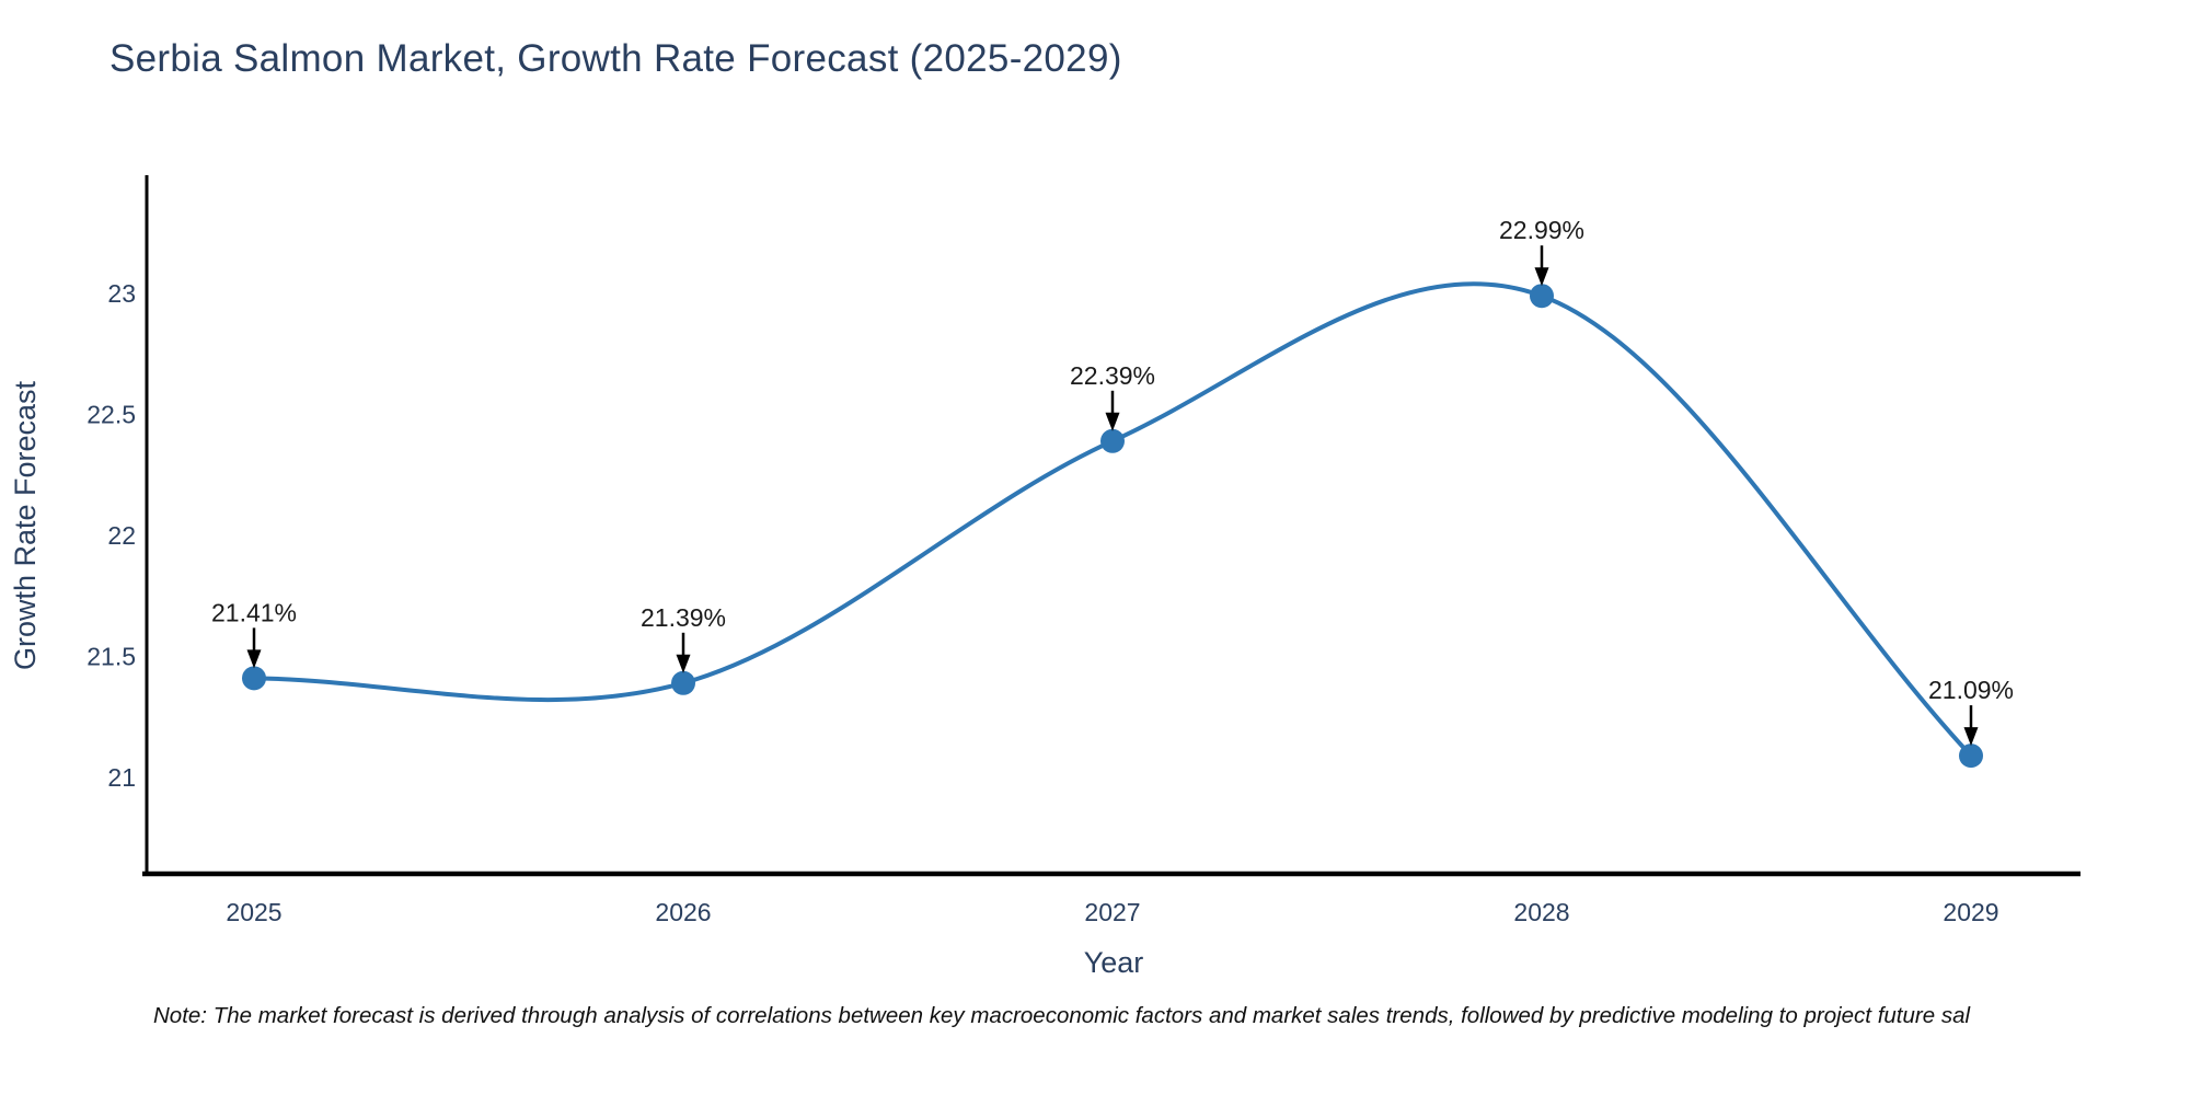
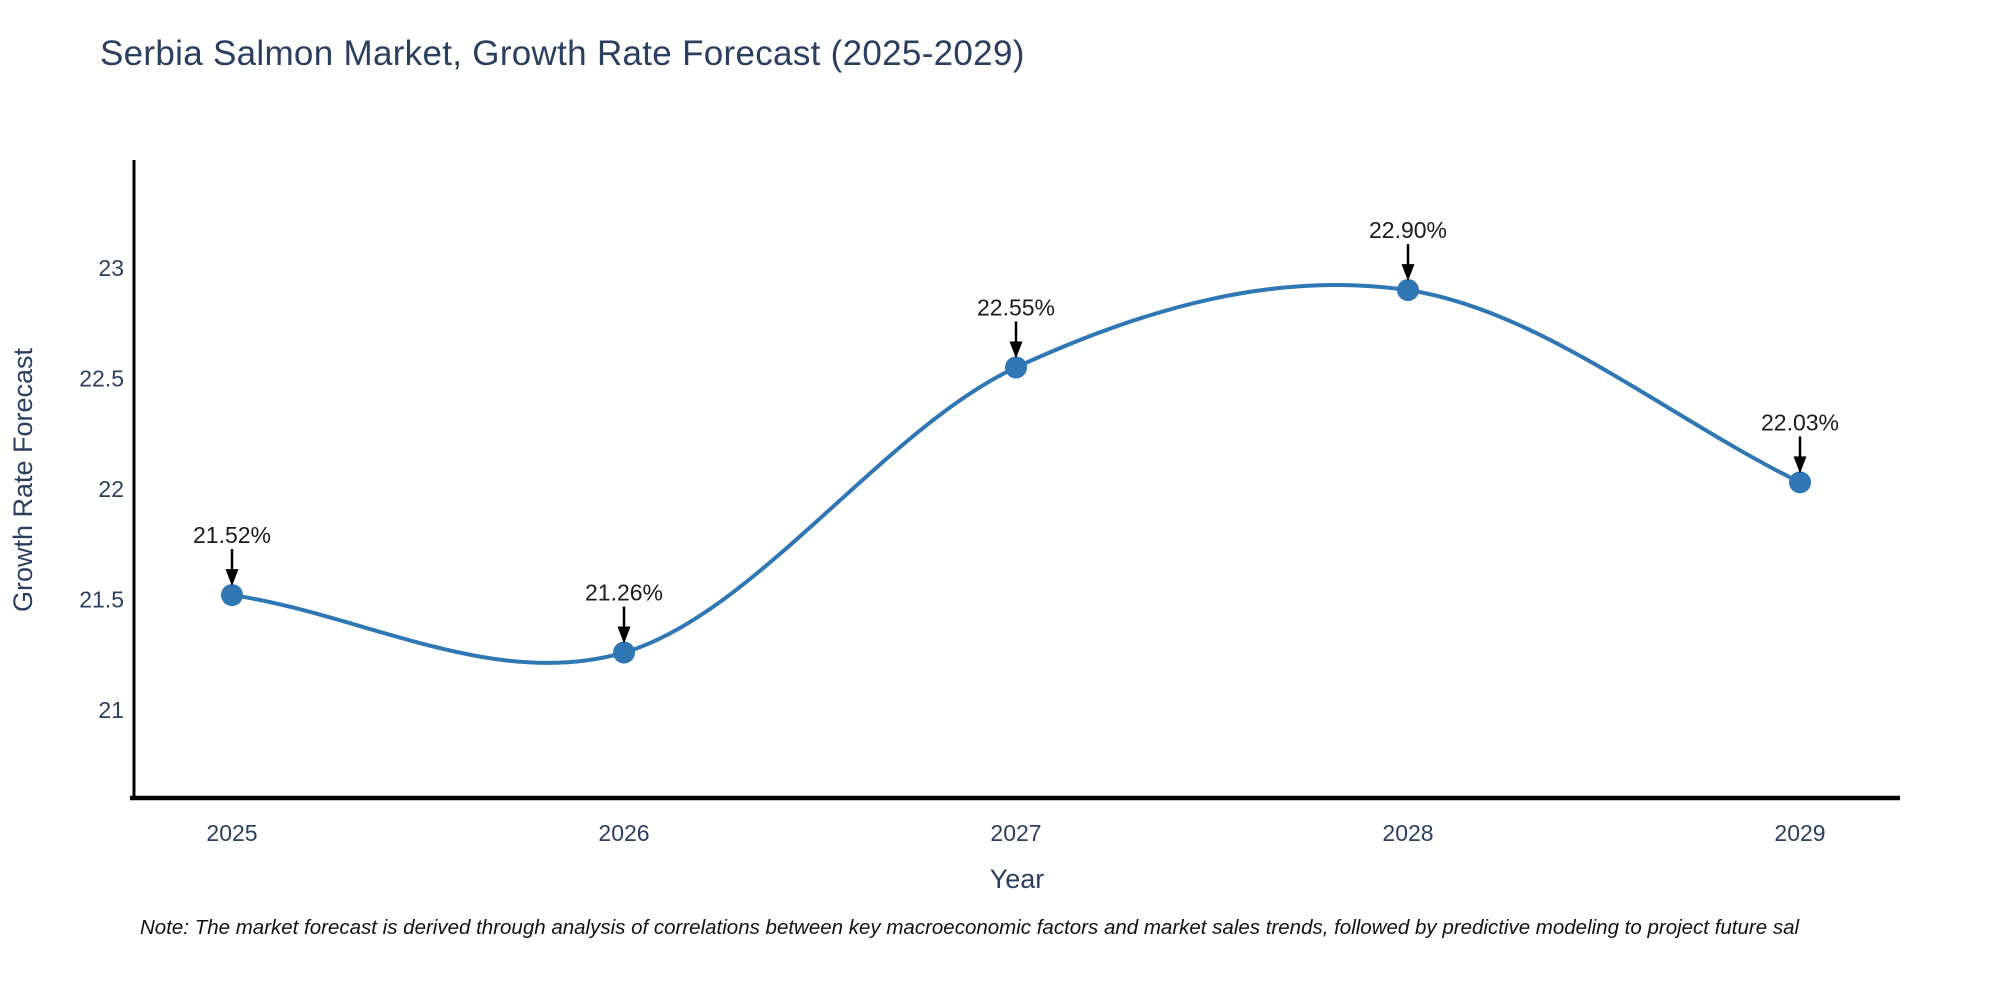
2025: 21.41% -> 21.52%
2026: 21.39% -> 21.26%
2027: 22.39% -> 22.55%
2028: 22.99% -> 22.90%
2029: 21.09% -> 22.03%
